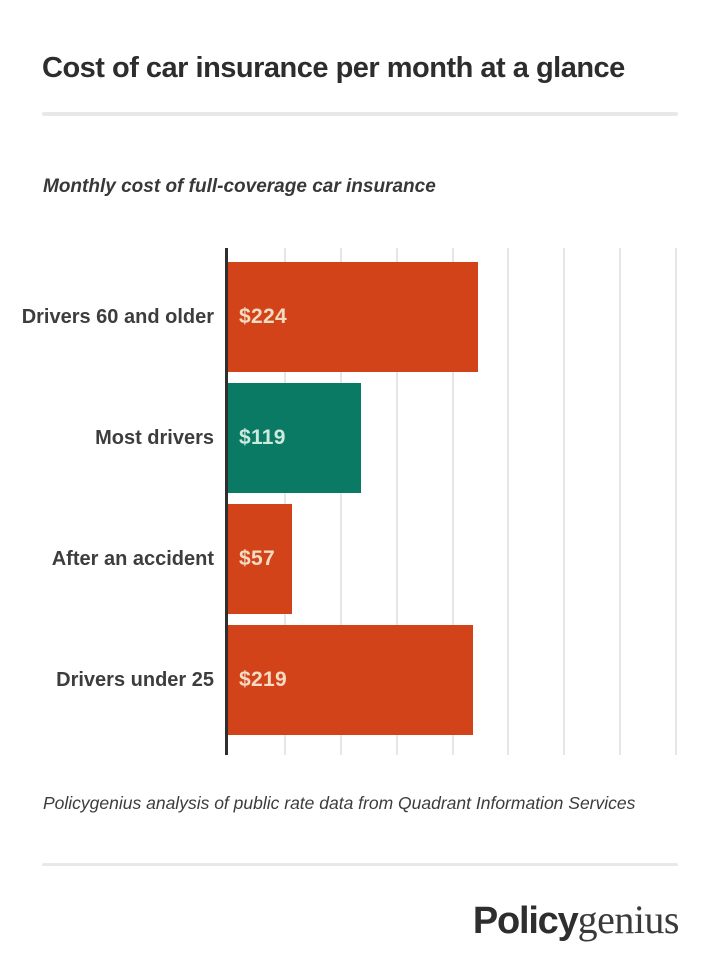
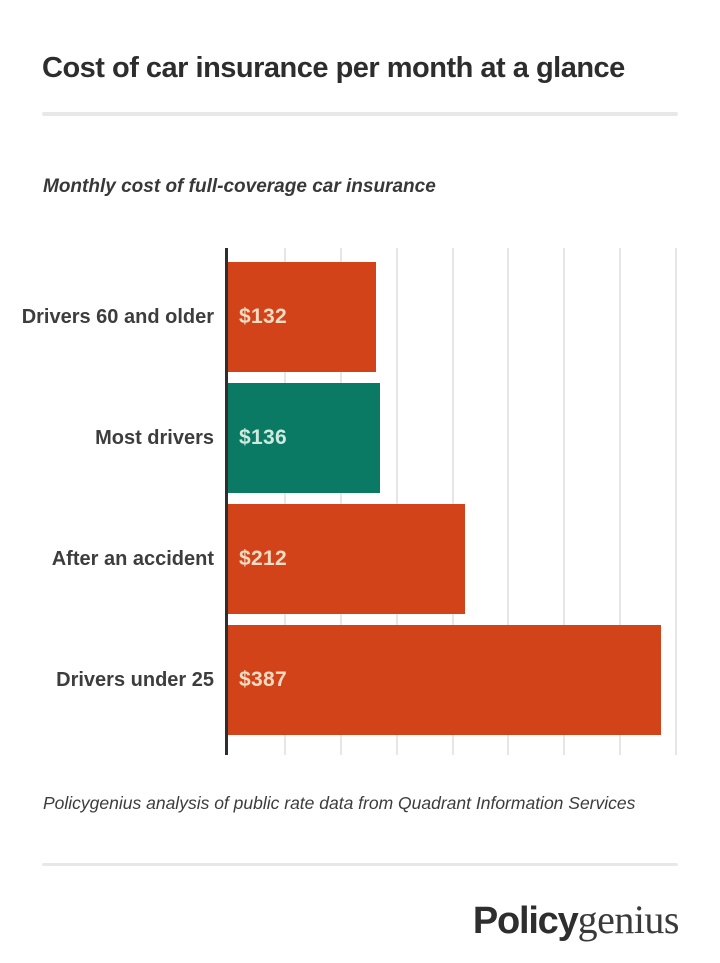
Drivers 60 and older: $224 -> $132
Most drivers: $119 -> $136
After an accident: $57 -> $212
Drivers under 25: $219 -> $387
